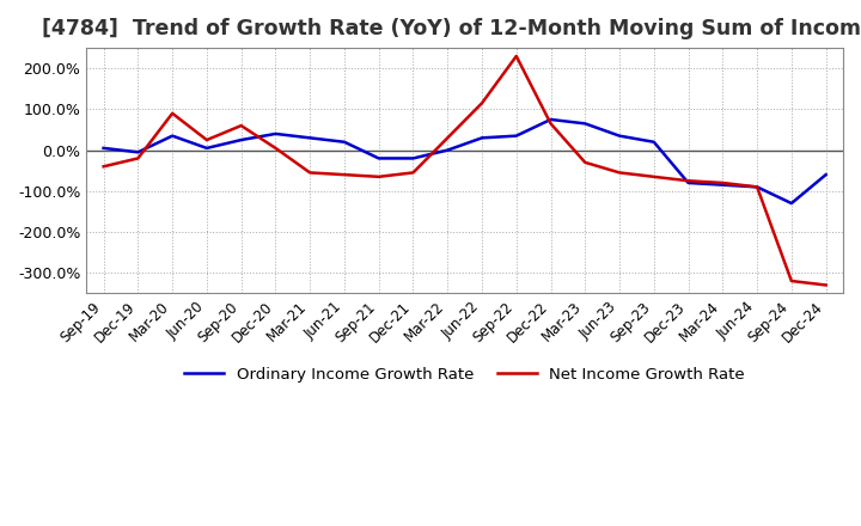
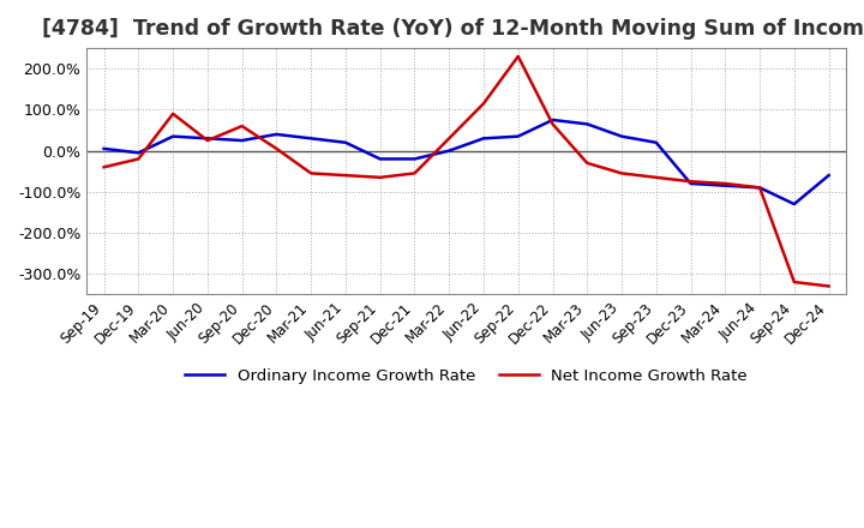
Ordinary Income Growth Rate/Jun-20: 5% -> 30%
